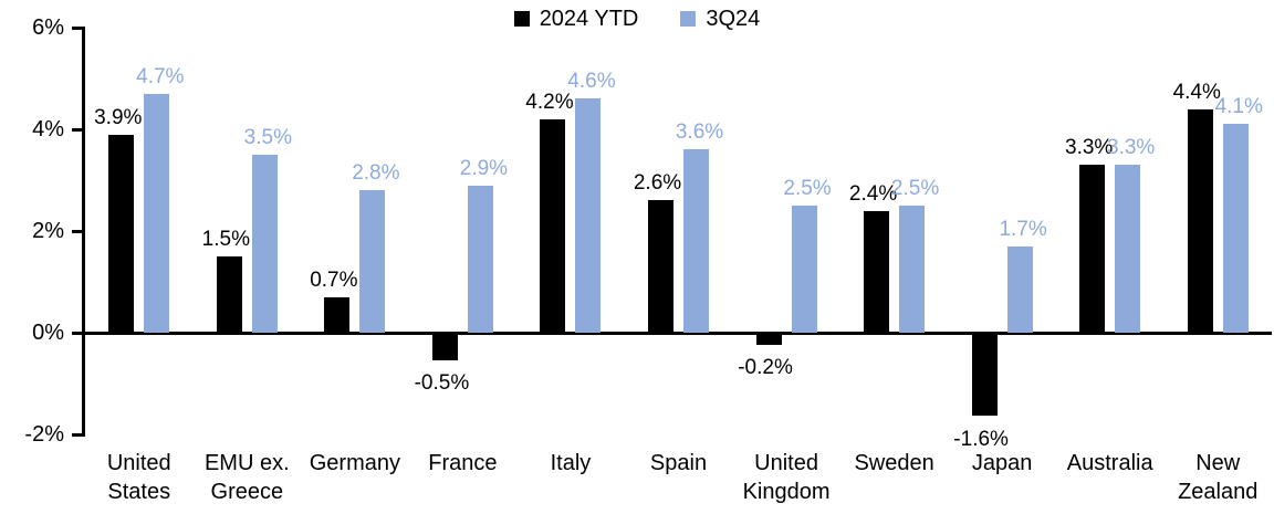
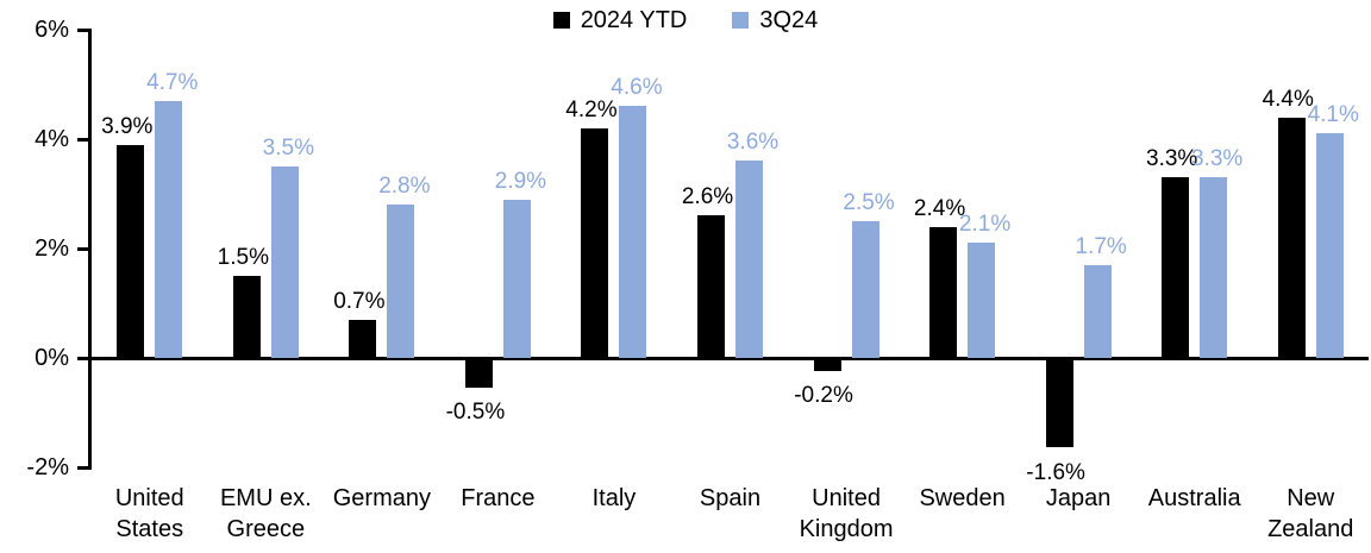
3Q24/Sweden: 2.5% -> 2.1%
